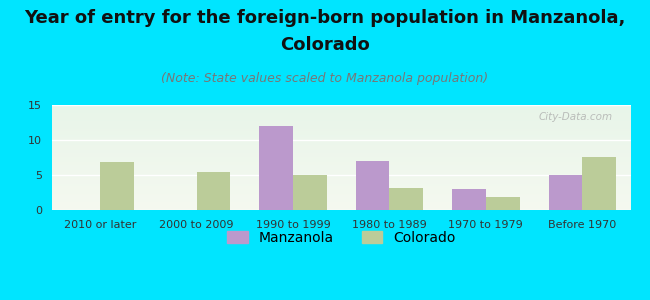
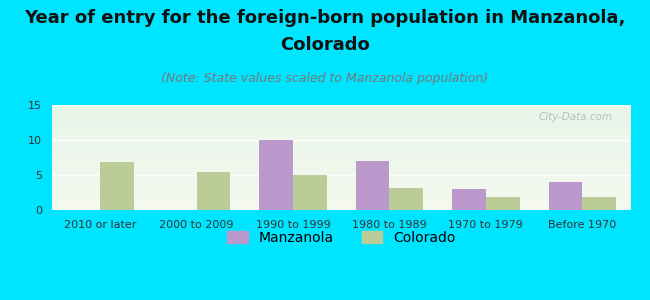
Manzanola/1990 to 1999: 12 -> 10
Manzanola/Before 1970: 5 -> 4
Colorado/Before 1970: 7.6 -> 1.8
